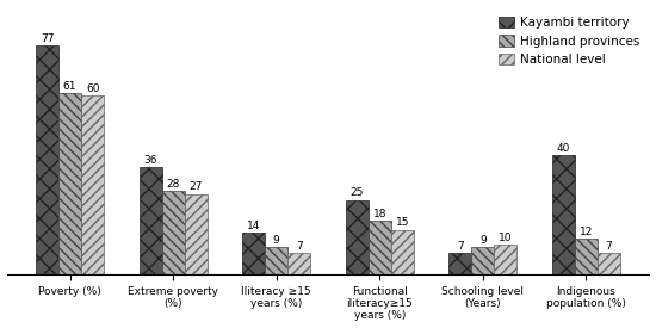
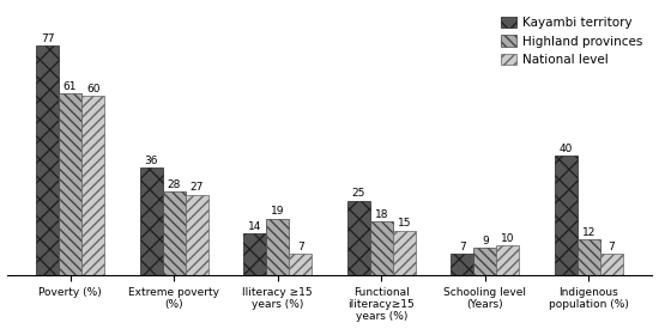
Highland provinces/Iliteracy ≥15 years (%): 9 -> 19
